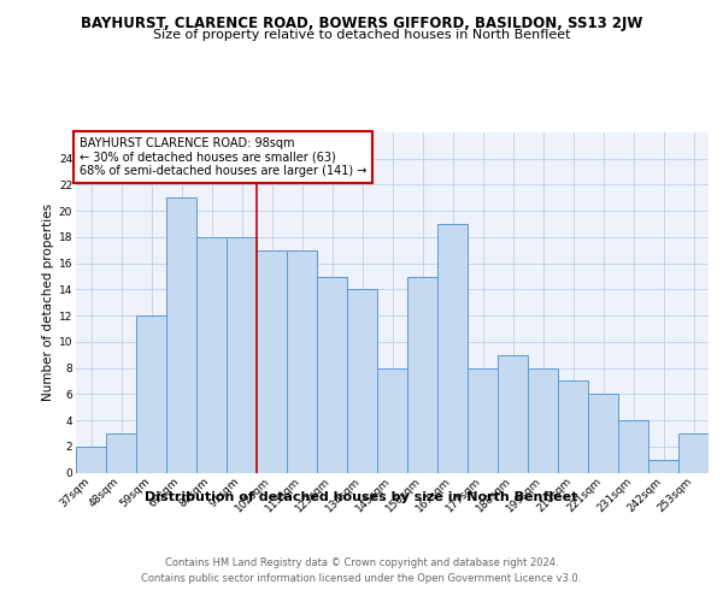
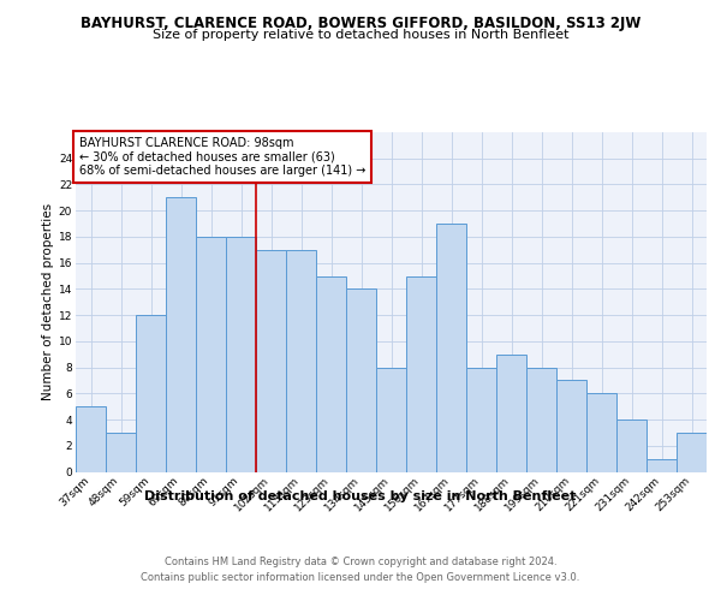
37sqm: 2 -> 5
